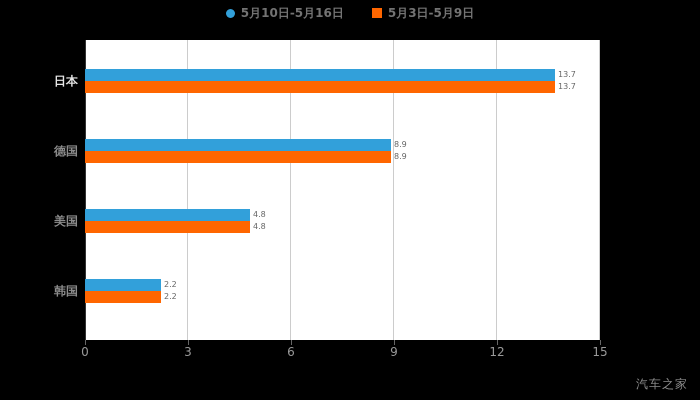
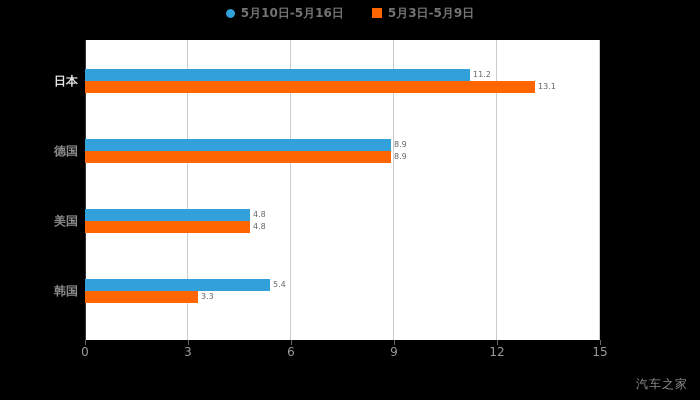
5月10日-5月16日/日本: 13.7 -> 11.2
5月3日-5月9日/日本: 13.7 -> 13.1
5月10日-5月16日/韩国: 2.2 -> 5.4
5月3日-5月9日/韩国: 2.2 -> 3.3
